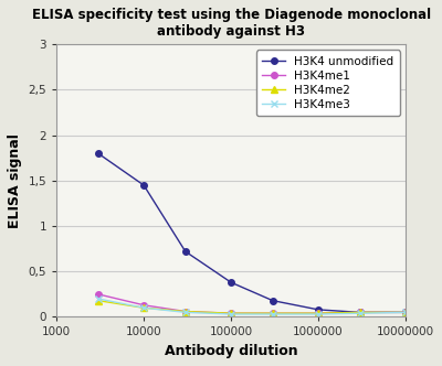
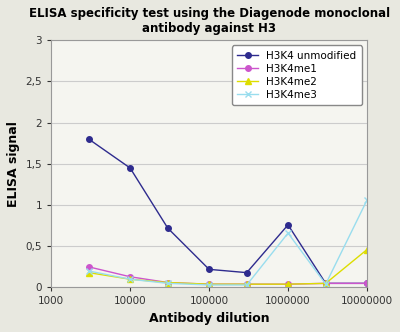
H3K4 unmodified/100000: 0,38 -> 0,22
H3K4 unmodified/1000000: 0,08 -> 0,76
H3K4me3/1000000: 0,03 -> 0,66
H3K4me2/10000000: 0,05 -> 0,46
H3K4me3/10000000: 0,05 -> 1,06
